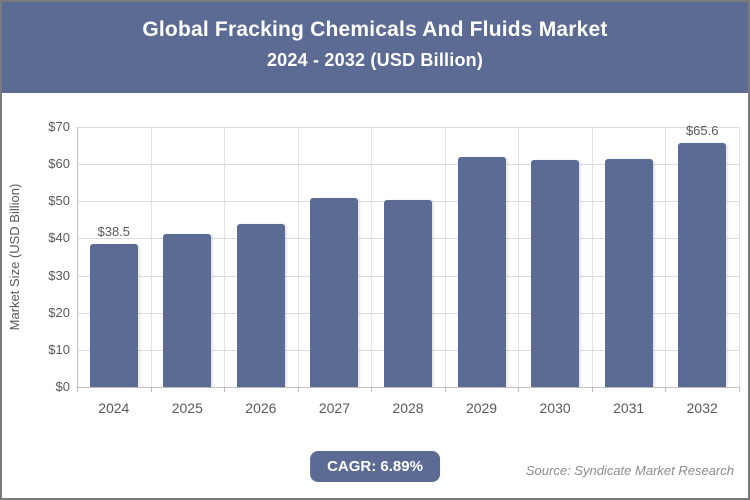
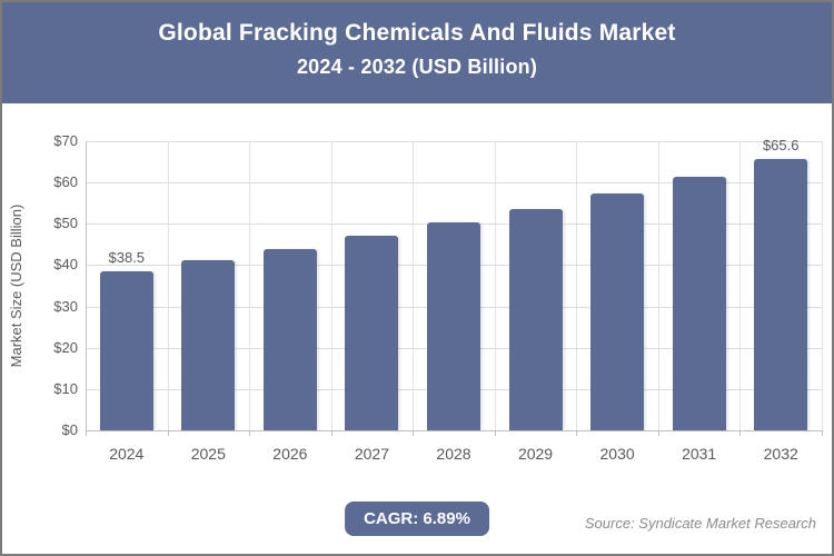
2027: $51 -> $47
2029: $62 -> $54
2030: $61 -> $57
